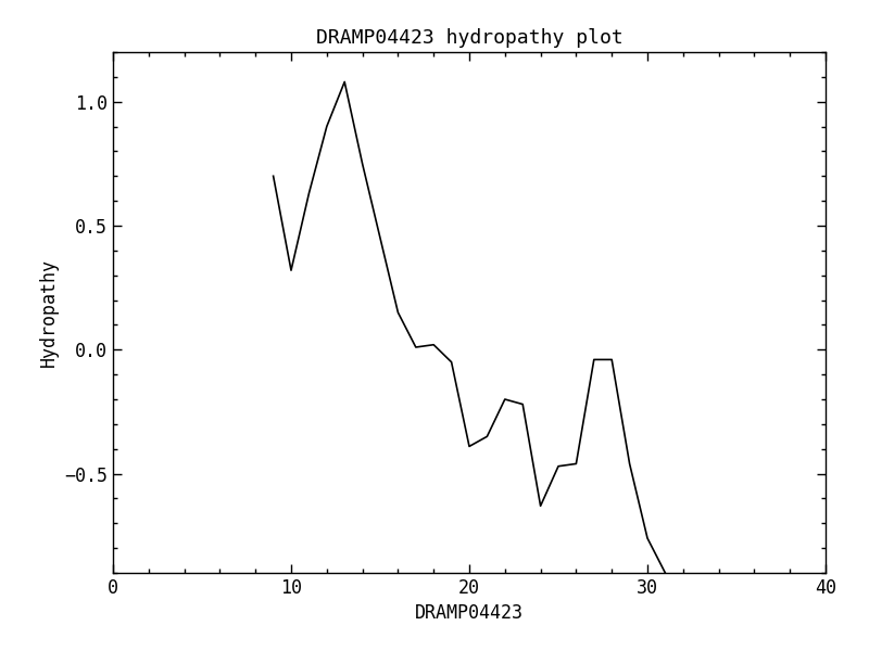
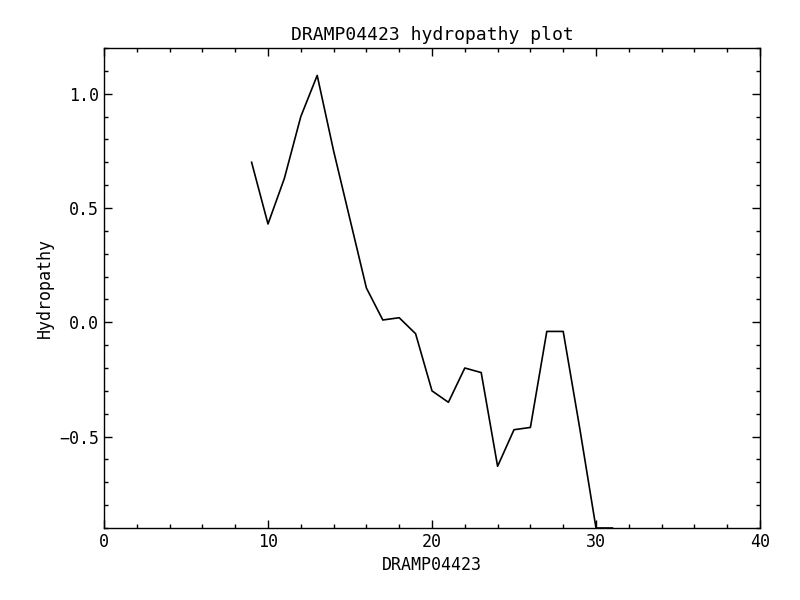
10: 0.32 -> 0.43
20: -0.39 -> -0.30
30: -0.76 -> -0.90
